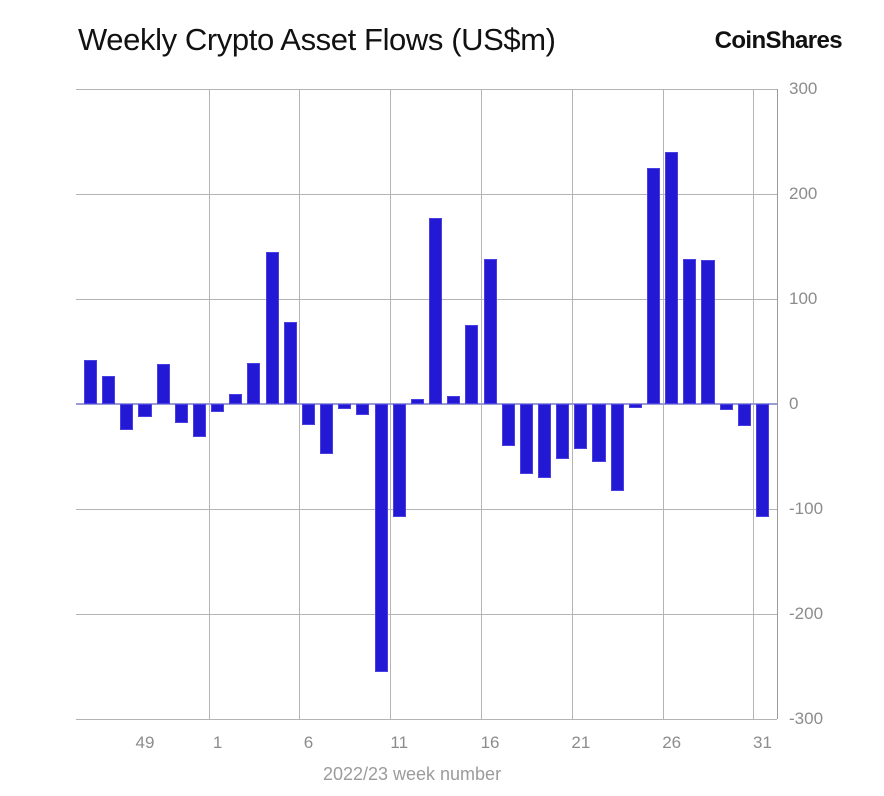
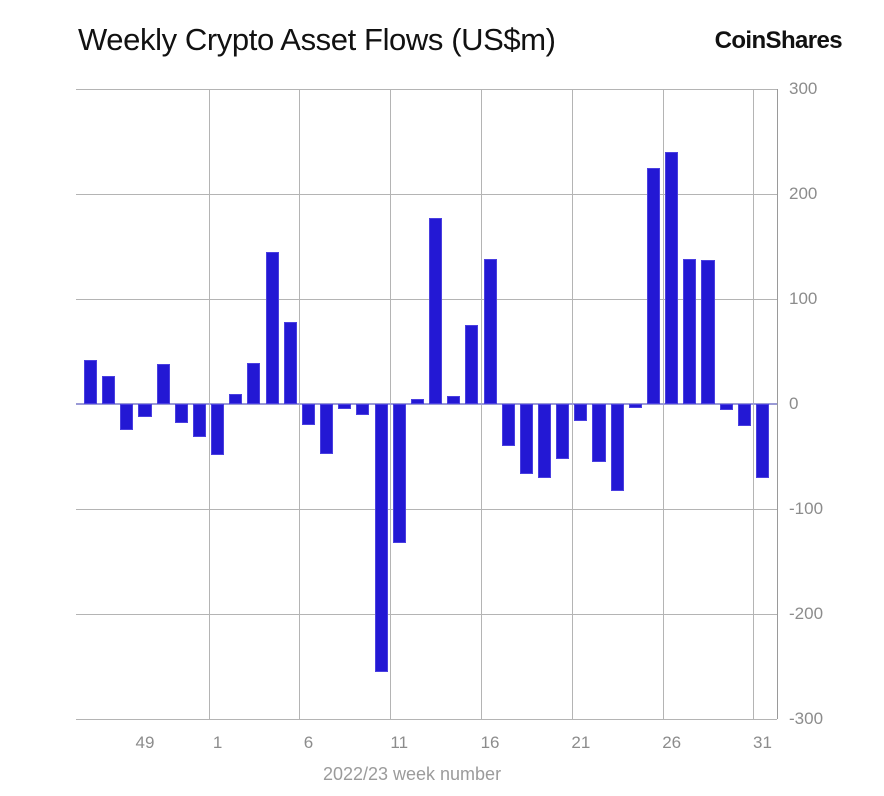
1: -8 -> -49
11: -108 -> -132
21: -43 -> -16
31: -108 -> -70
